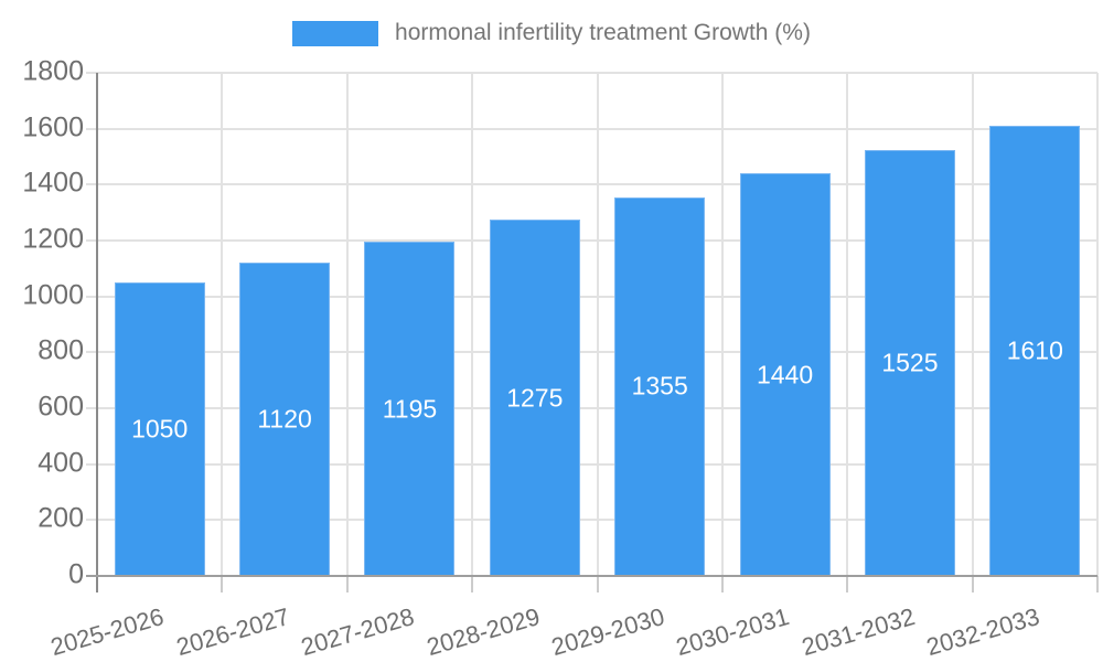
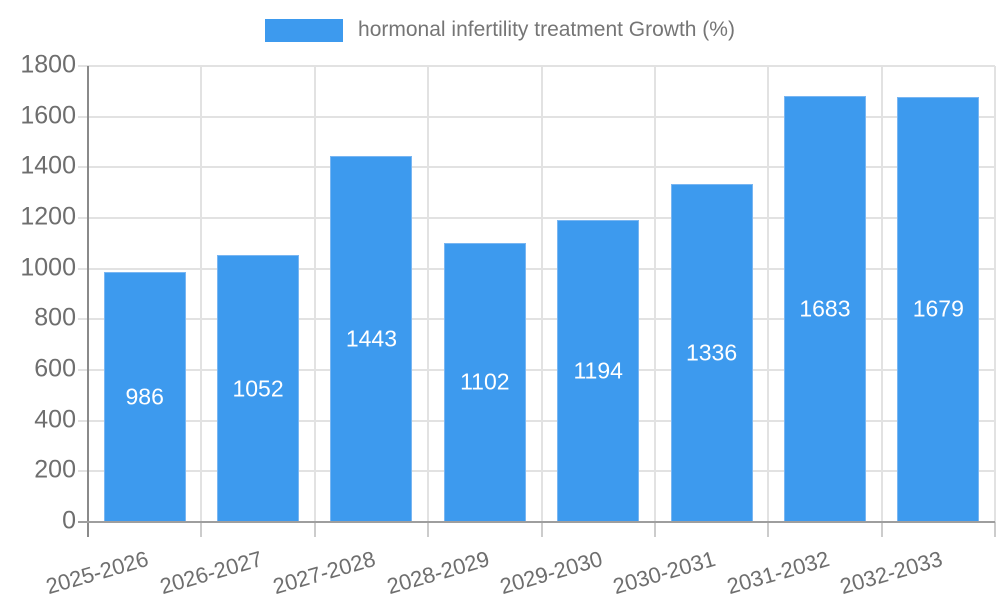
2025-2026: 1050 -> 986
2026-2027: 1120 -> 1052
2027-2028: 1195 -> 1443
2028-2029: 1275 -> 1102
2029-2030: 1355 -> 1194
2030-2031: 1440 -> 1336
2031-2032: 1525 -> 1683
2032-2033: 1610 -> 1679
